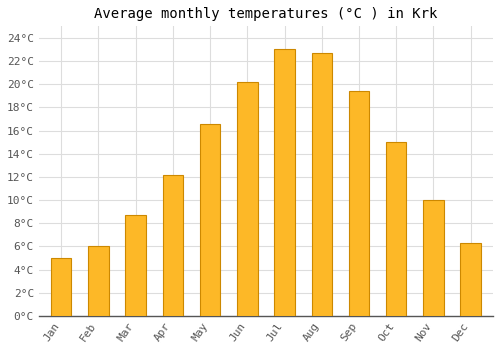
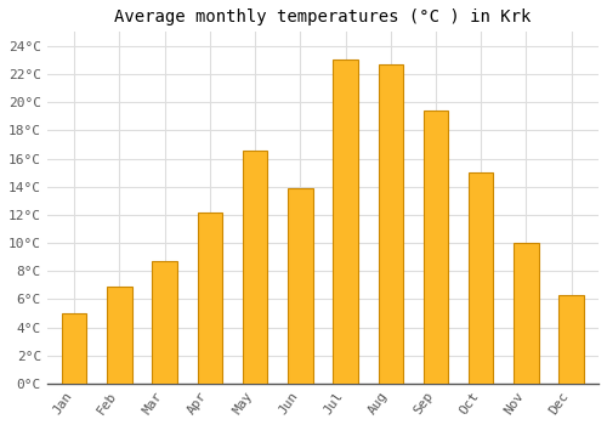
Feb: 6.0°C -> 6.9°C
Jun: 20.2°C -> 13.9°C
